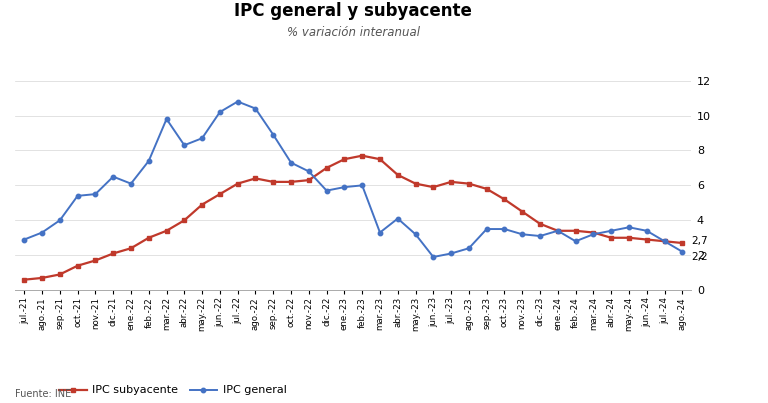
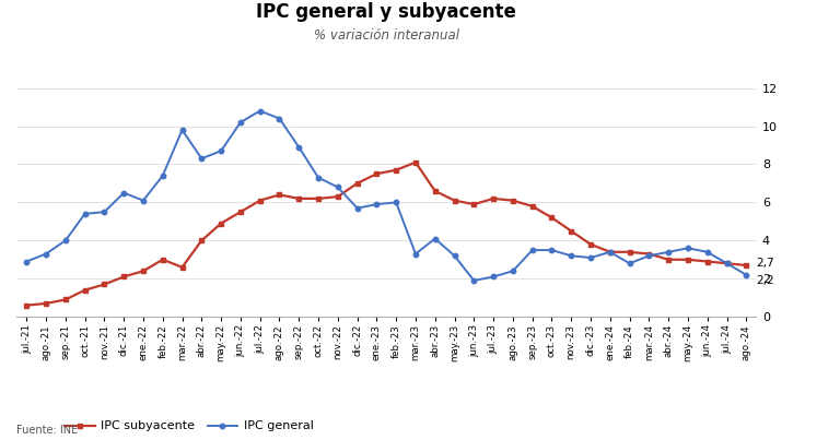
IPC subyacente/mar.-22: 3.4 -> 2.6
IPC subyacente/mar.-23: 7.5 -> 8.1
